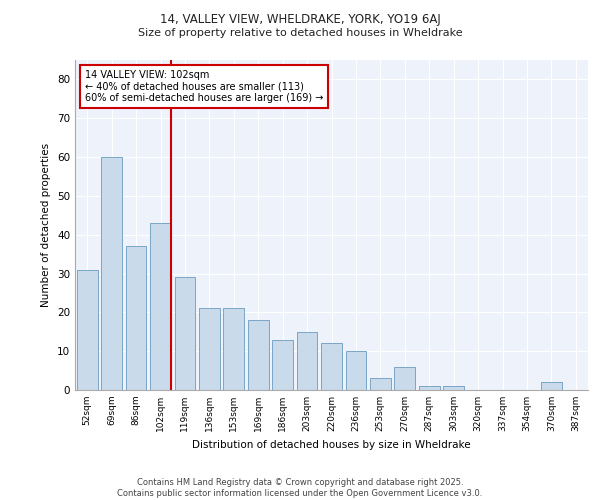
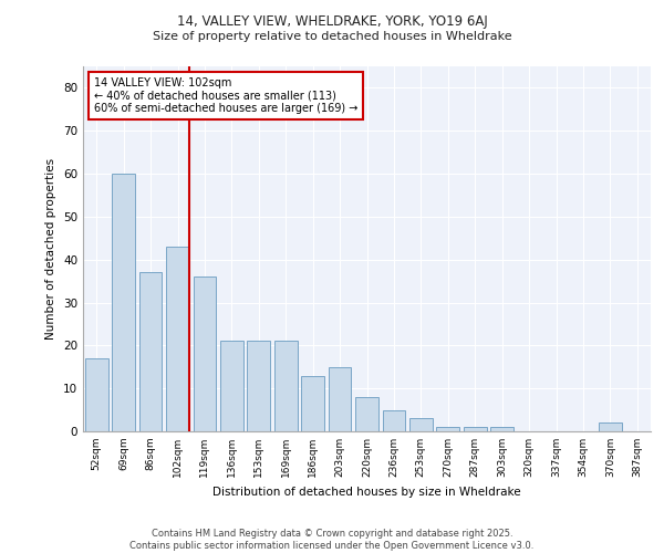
52sqm: 31 -> 17
119sqm: 29 -> 36
169sqm: 18 -> 21
220sqm: 12 -> 8
236sqm: 10 -> 5
270sqm: 6 -> 1
